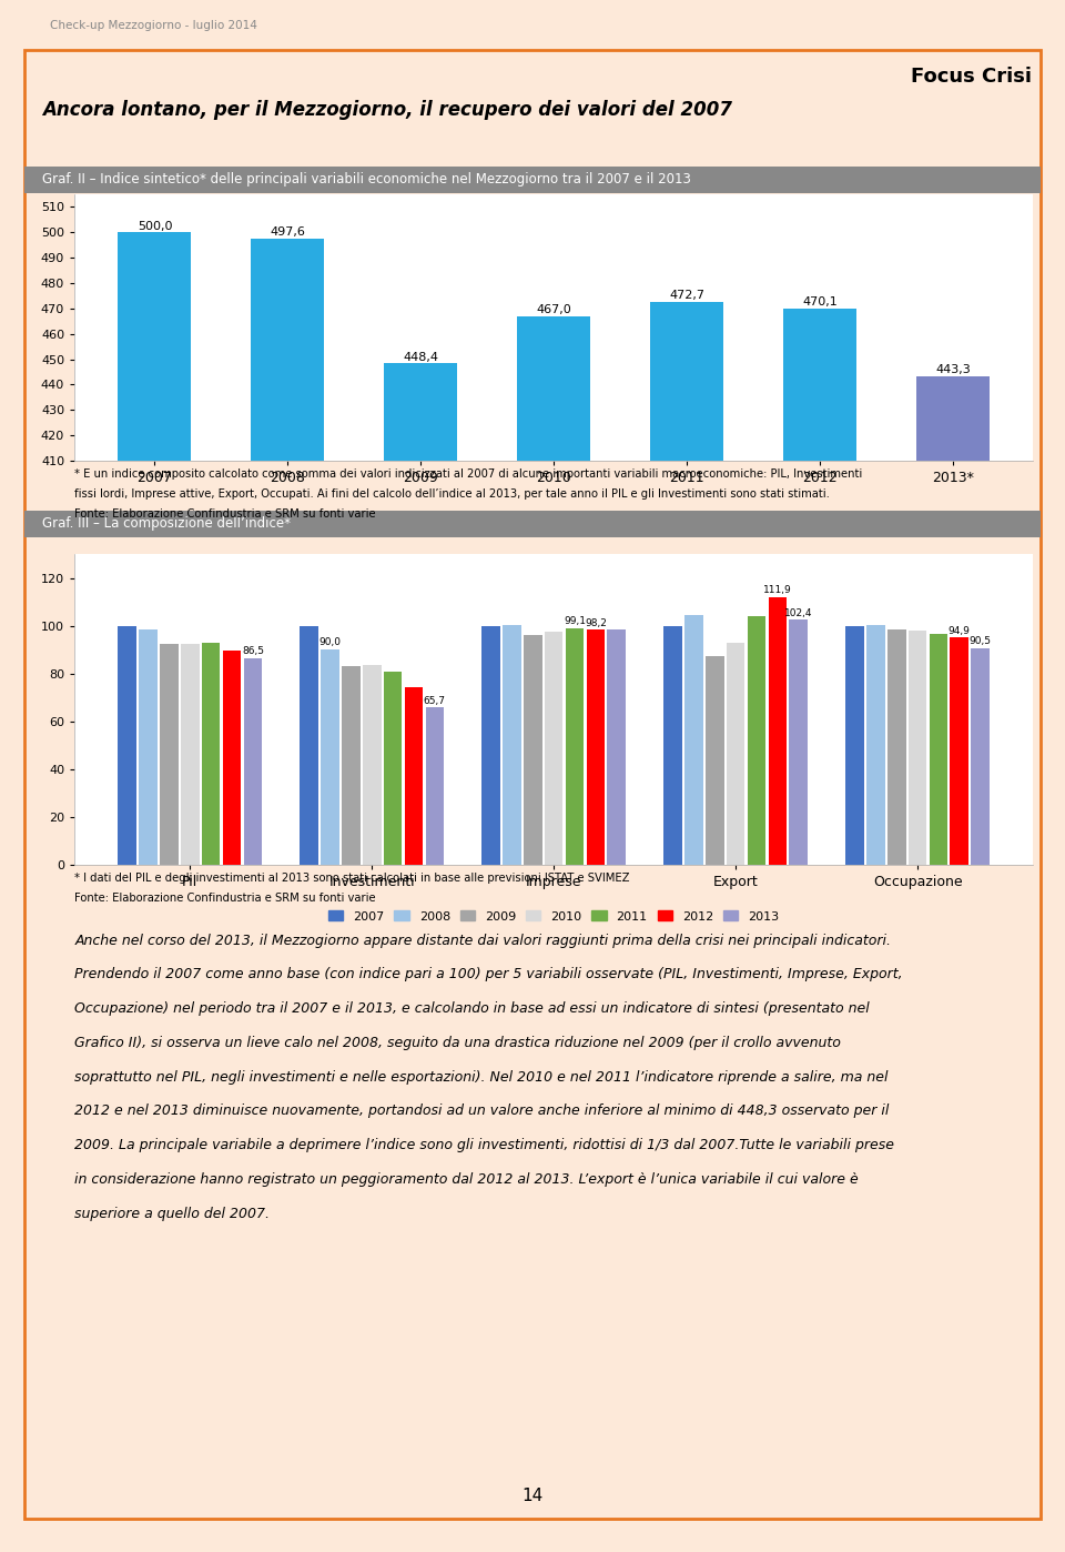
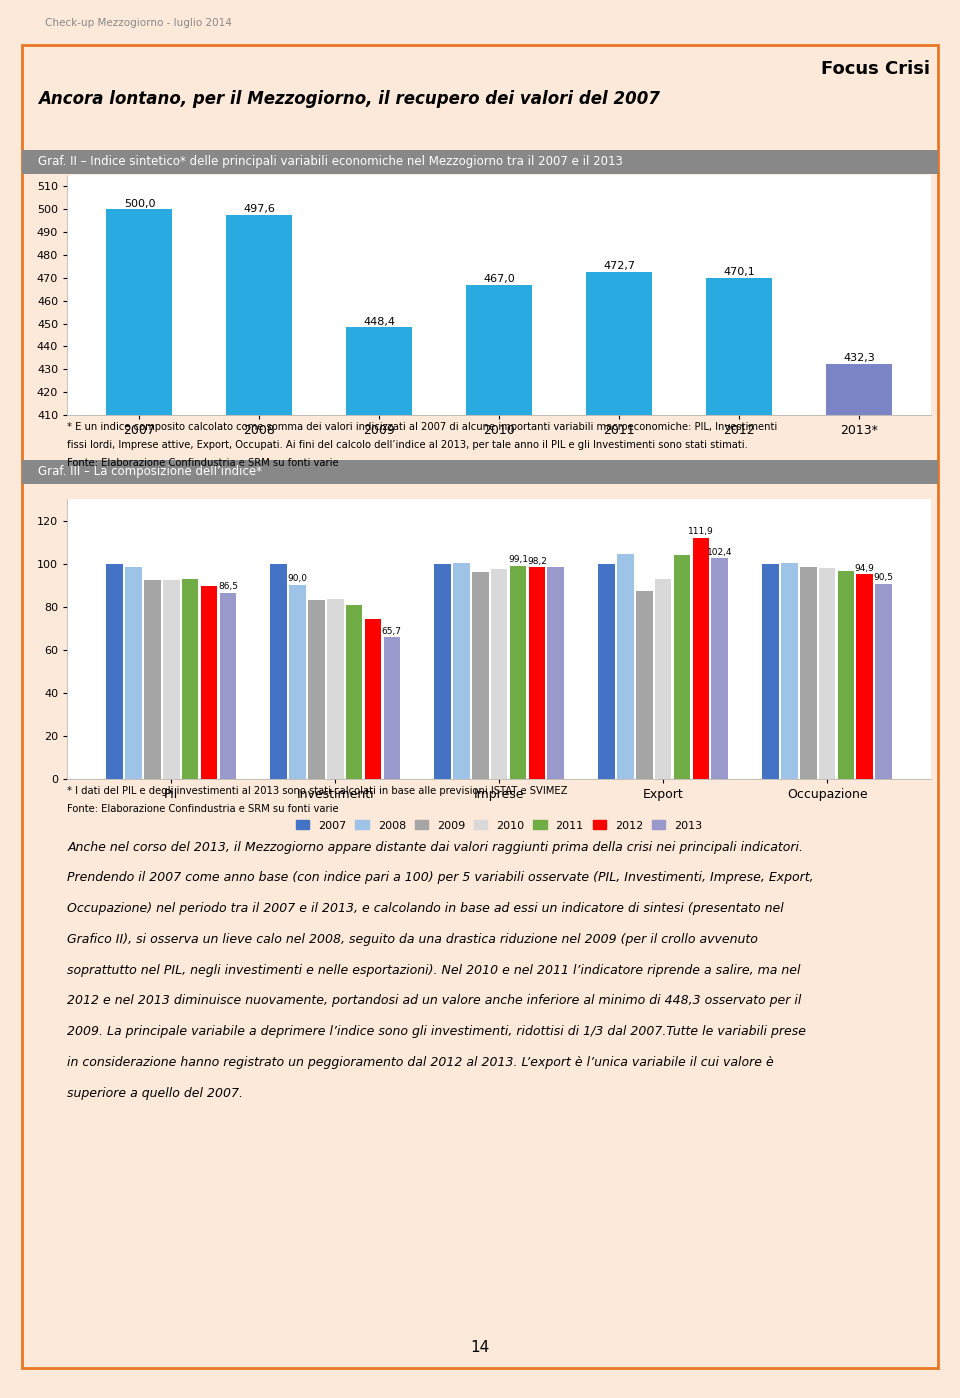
2013*: 443,3 -> 432,3
